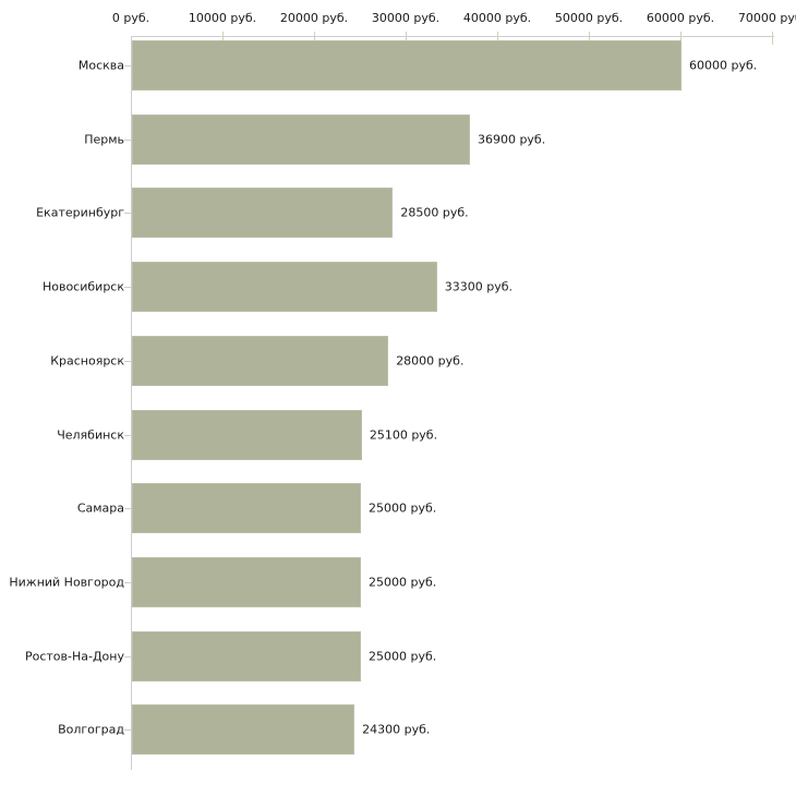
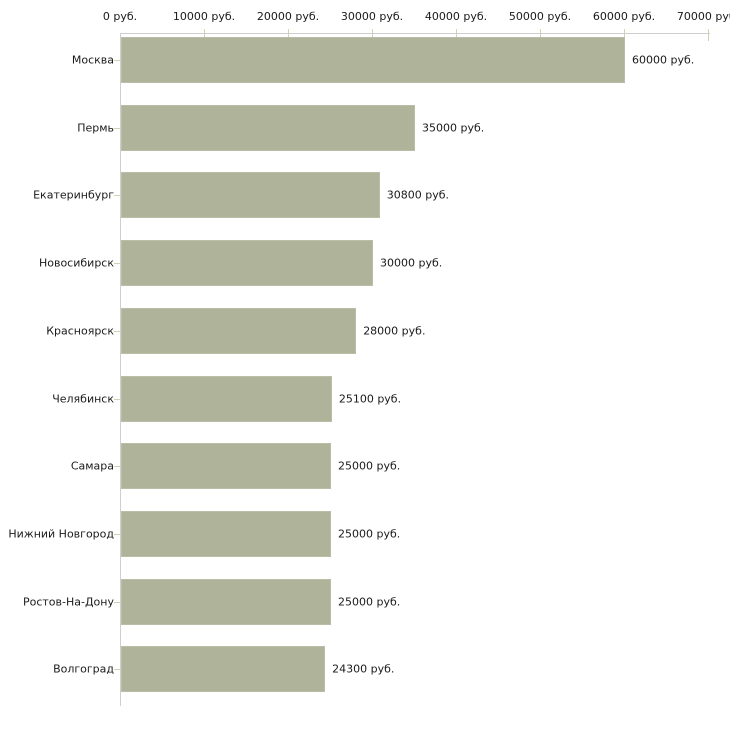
Пермь: 36900 -> 35000
Екатеринбург: 28500 -> 30800
Новосибирск: 33300 -> 30000
